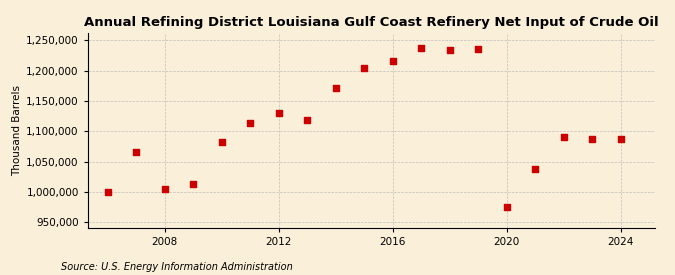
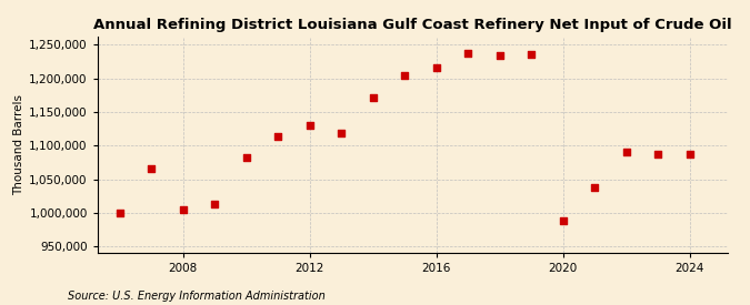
2020: 975,000 -> 988,000
